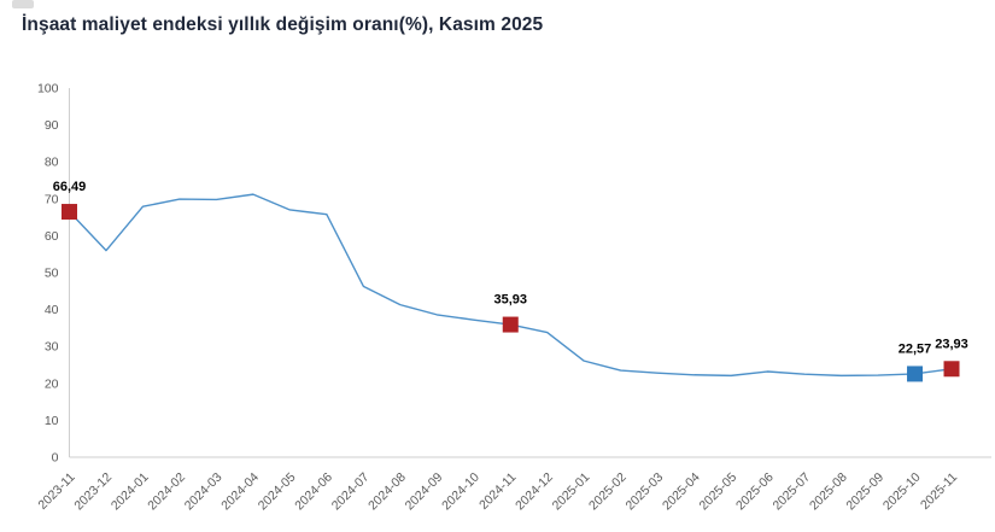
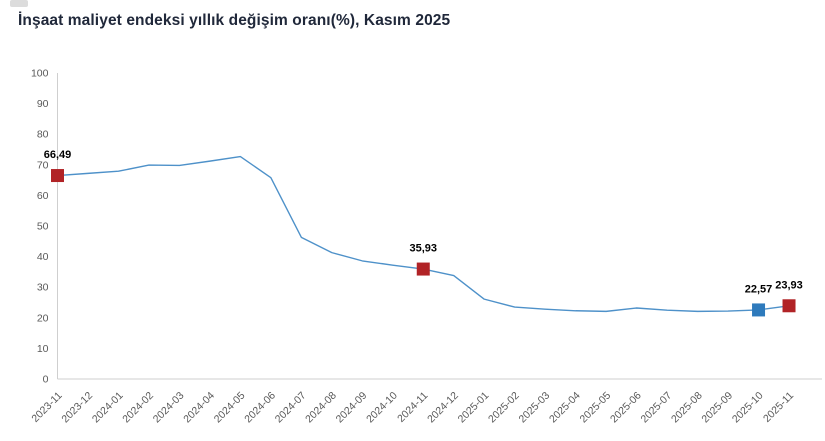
2023-12: 56 -> 67
2024-05: 67 -> 73
